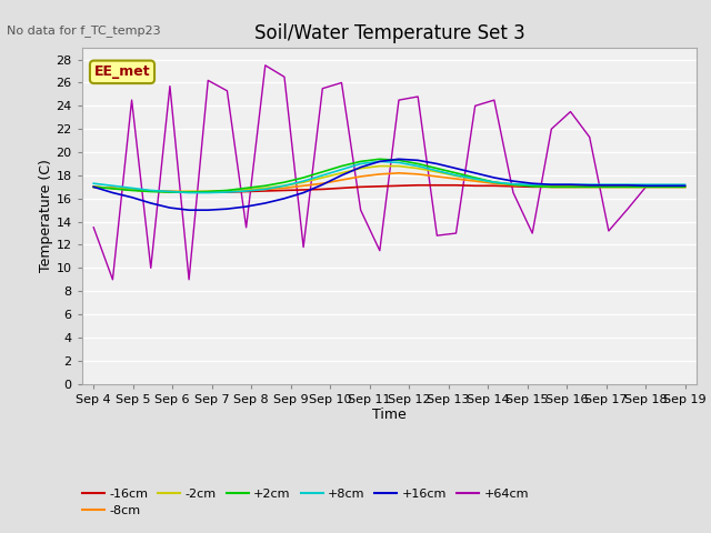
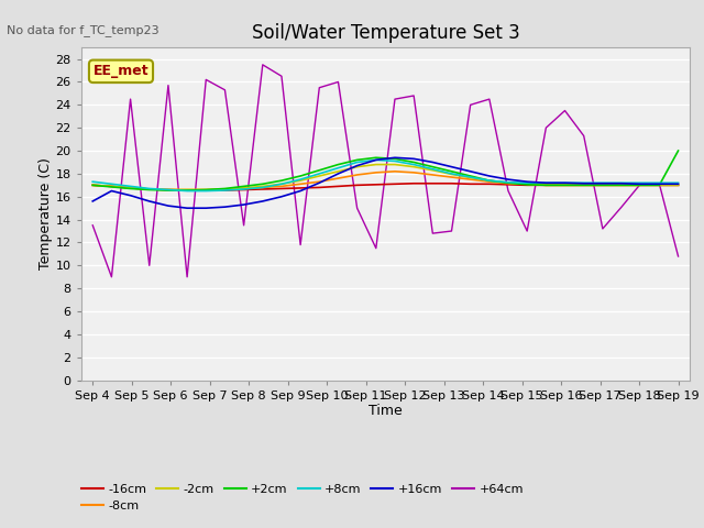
+16cm/Sep 4: 17.0 -> 15.6
+2cm/Sep 19: 17.0 -> 20.0
+64cm/Sep 19: 17.1 -> 10.8
